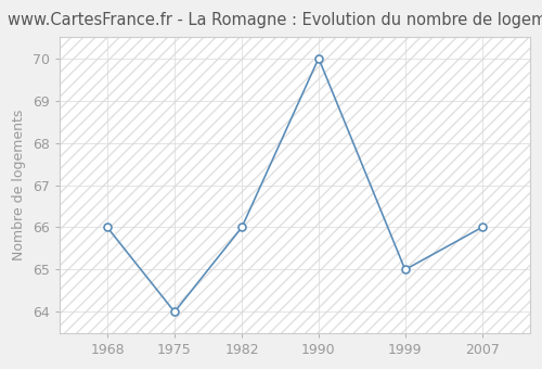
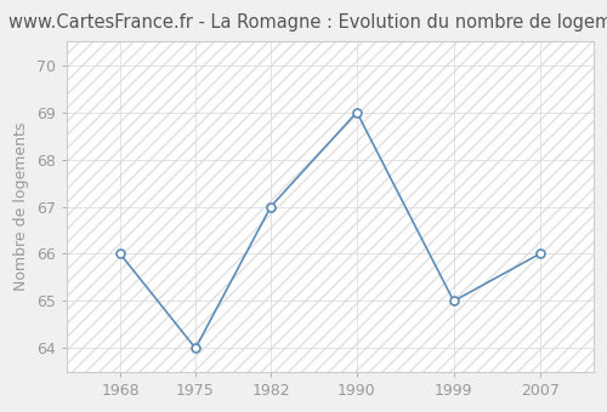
1982: 66 -> 67
1990: 70 -> 69
